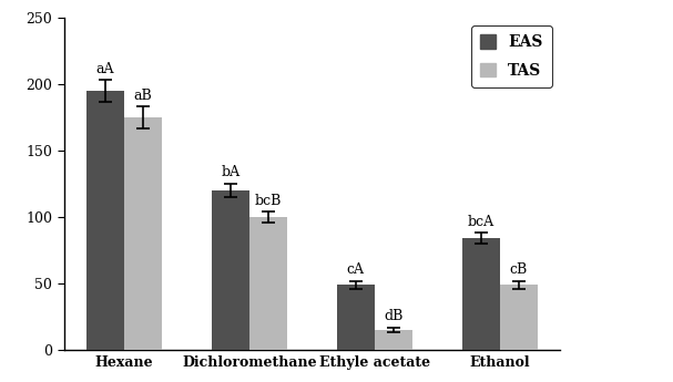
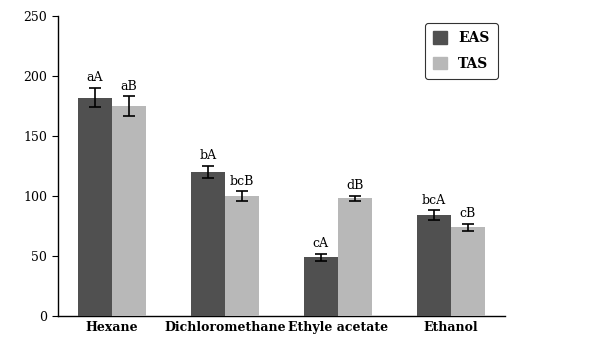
EAS/Hexane: 195 -> 182
TAS/Ethyle acetate: 15 -> 98
TAS/Ethanol: 49 -> 74
